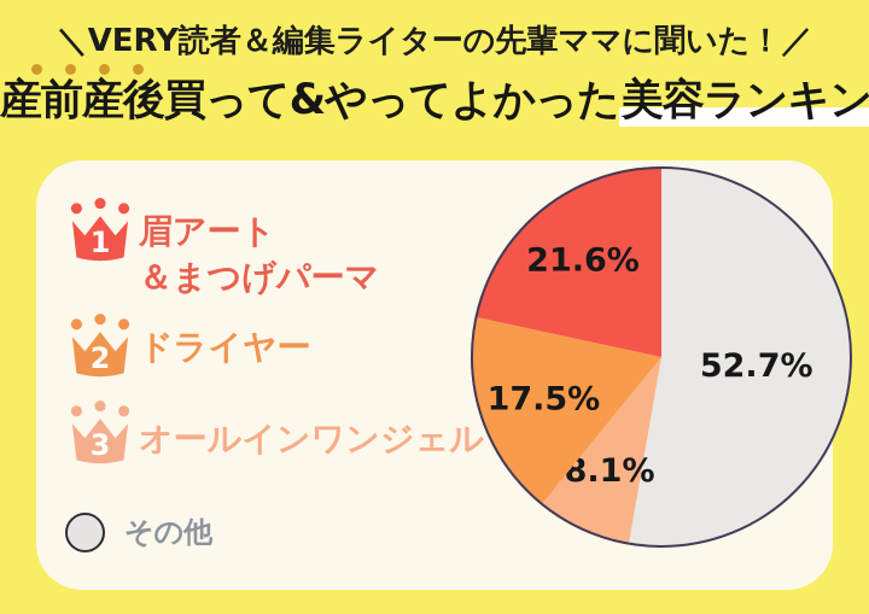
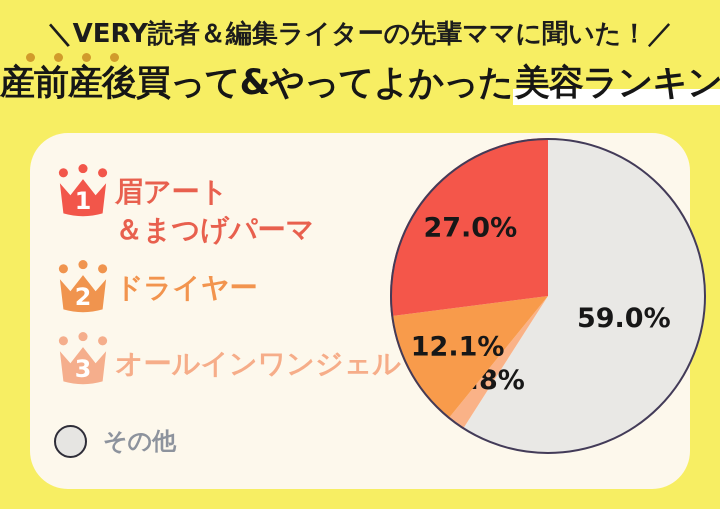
その他: 52.7% -> 59.0%
オールインワンジェル: 8.1% -> 1.8%
ドライヤー: 17.5% -> 12.1%
眉アート＆まつげパーマ: 21.6% -> 27.0%
